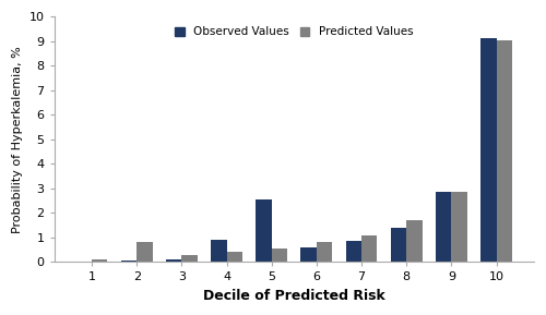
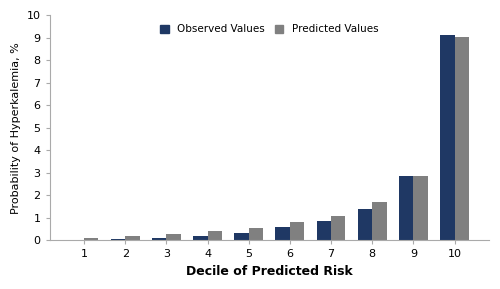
Predicted Values/2: 0.80 -> 0.17
Observed Values/4: 0.90 -> 0.20
Observed Values/5: 2.55 -> 0.32
